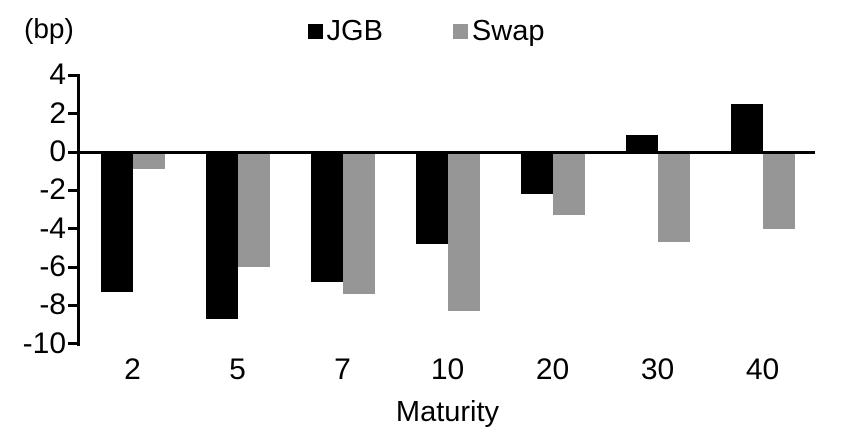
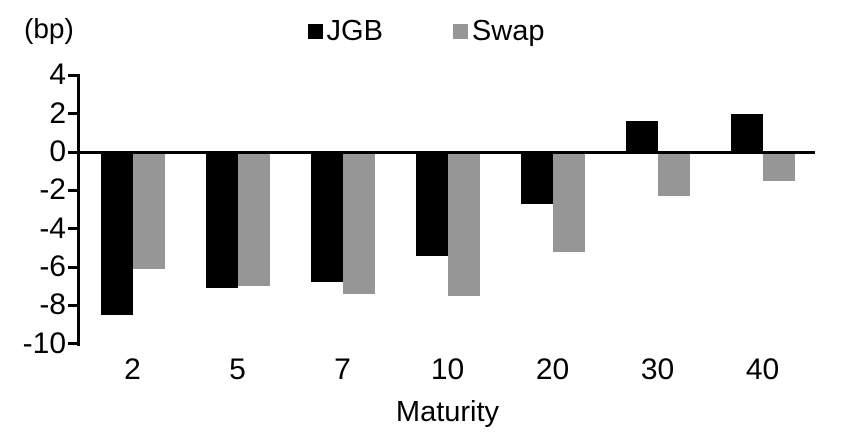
JGB/2: -7.3 -> -8.5
Swap/2: -0.9 -> -6.1
JGB/5: -8.7 -> -7.1
Swap/5: -6.0 -> -7.0
JGB/10: -4.8 -> -5.4
Swap/10: -8.3 -> -7.5
JGB/20: -2.2 -> -2.7
Swap/20: -3.3 -> -5.2
JGB/30: 0.9 -> 1.6
Swap/30: -4.7 -> -2.3
JGB/40: 2.5 -> 2.0
Swap/40: -4.0 -> -1.5
